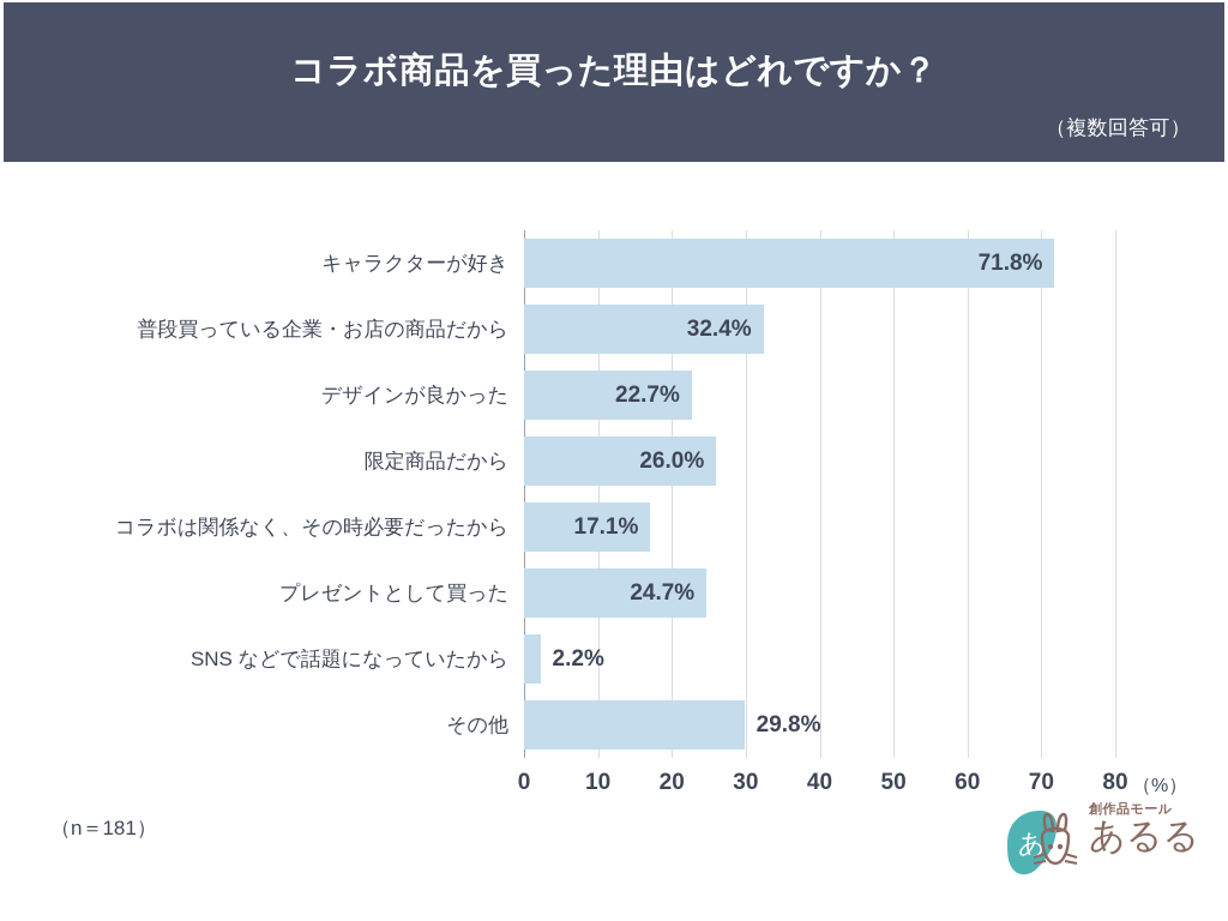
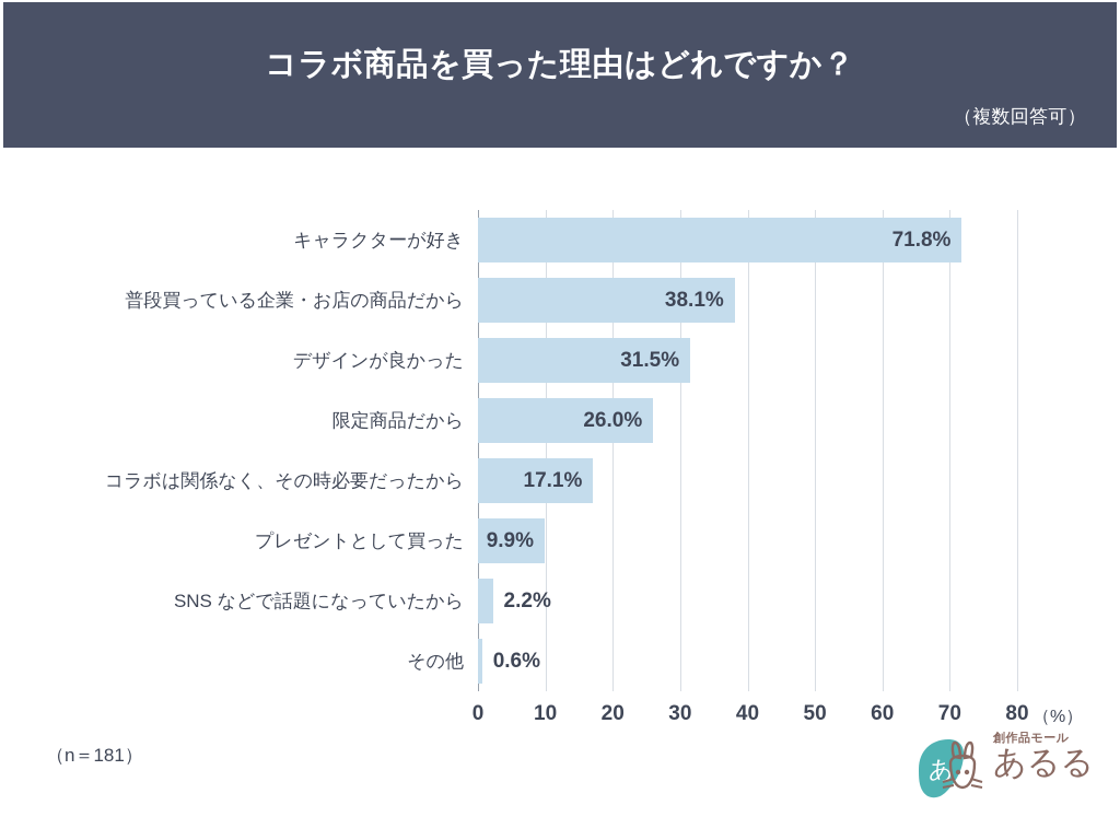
普段買っている企業・お店の商品だから: 32.4% -> 38.1%
デザインが良かった: 22.7% -> 31.5%
プレゼントとして買った: 24.7% -> 9.9%
その他: 29.8% -> 0.6%
